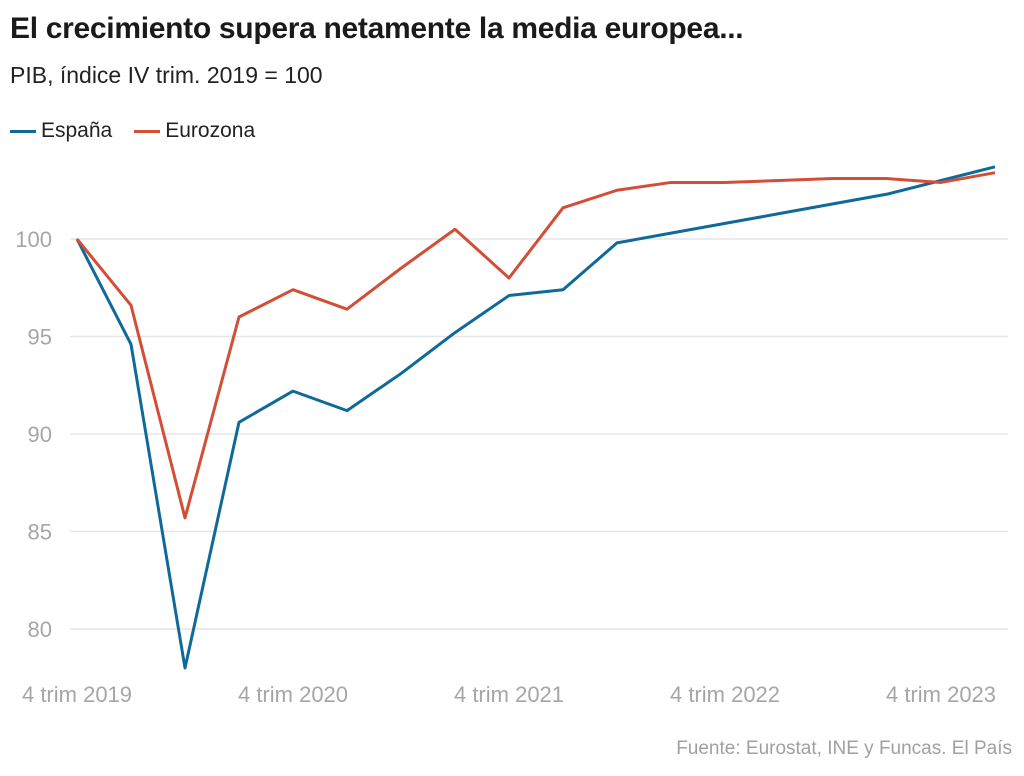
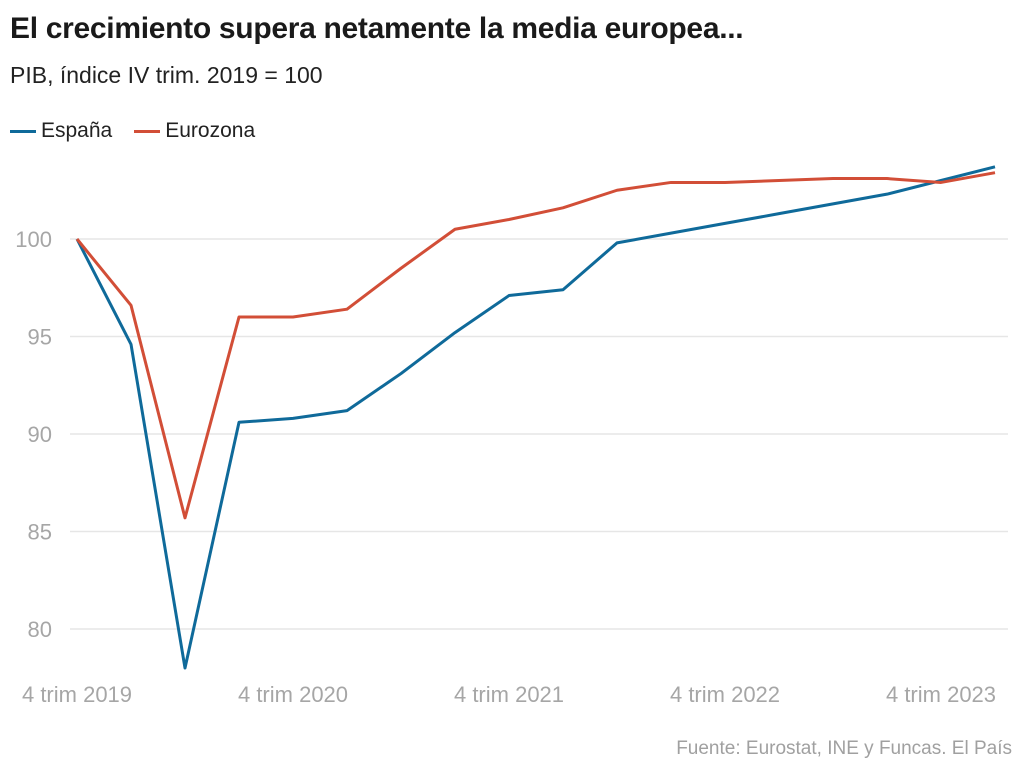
España/4 trim 2020: 92.2 -> 90.8
Eurozona/4 trim 2020: 97.4 -> 96.0
Eurozona/4 trim 2021: 98.0 -> 101.0
